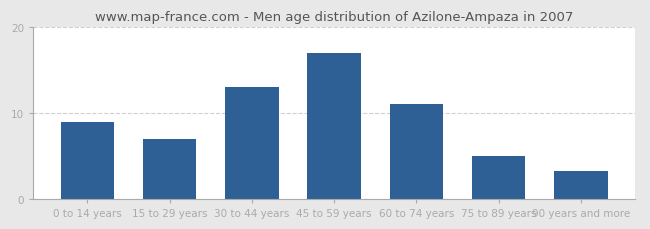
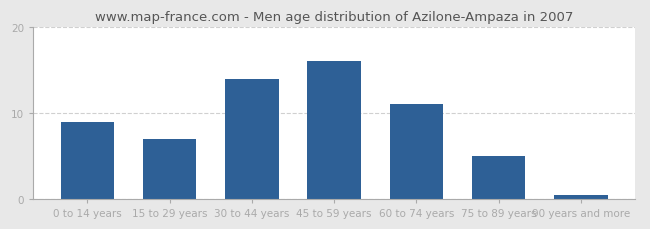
30 to 44 years: 13.0 -> 14.0
45 to 59 years: 17.0 -> 16.0
90 years and more: 3.2 -> 0.5
